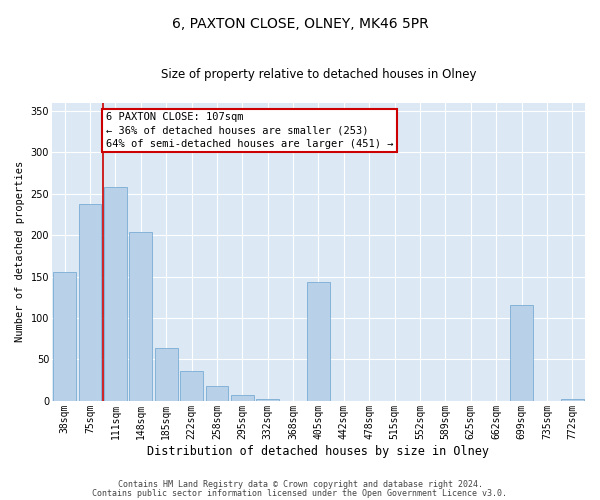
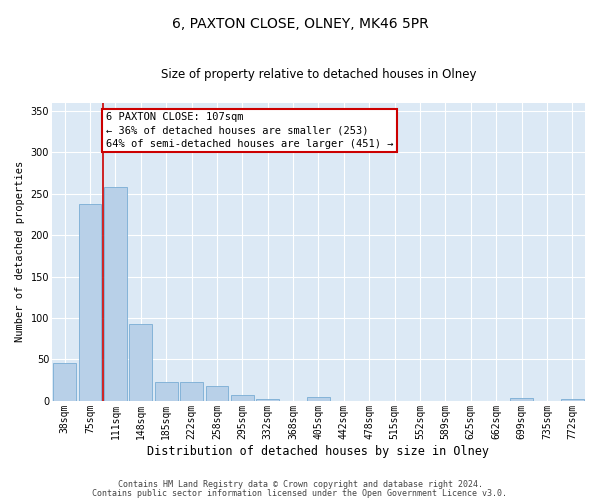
38sqm: 156 -> 46
148sqm: 204 -> 93
185sqm: 64 -> 23
222sqm: 36 -> 23
405sqm: 144 -> 5
699sqm: 116 -> 4
